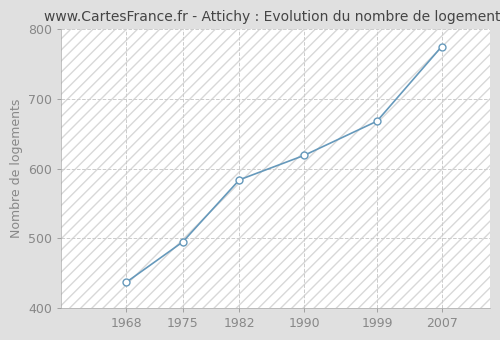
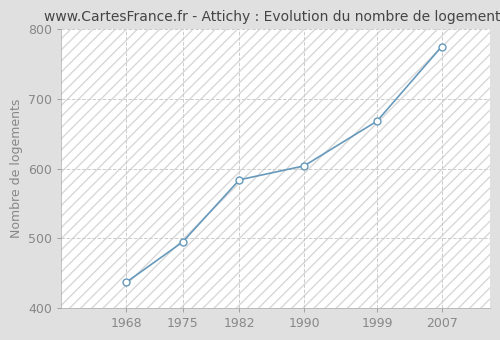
1990: 619 -> 604
